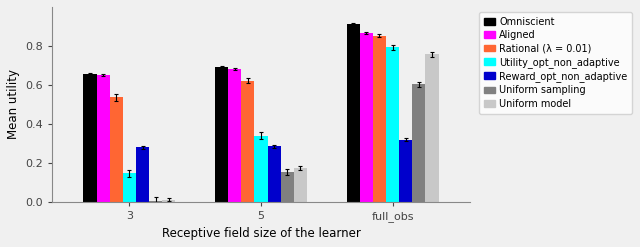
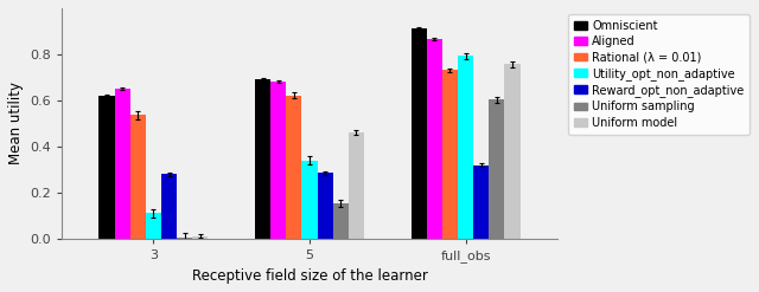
Omniscient/3: 0.66 -> 0.62
Utility_opt_non_adaptive/3: 0.14 -> 0.11
Uniform model/5: 0.17 -> 0.46
Rational (λ = 0.01)/full_obs: 0.85 -> 0.73
